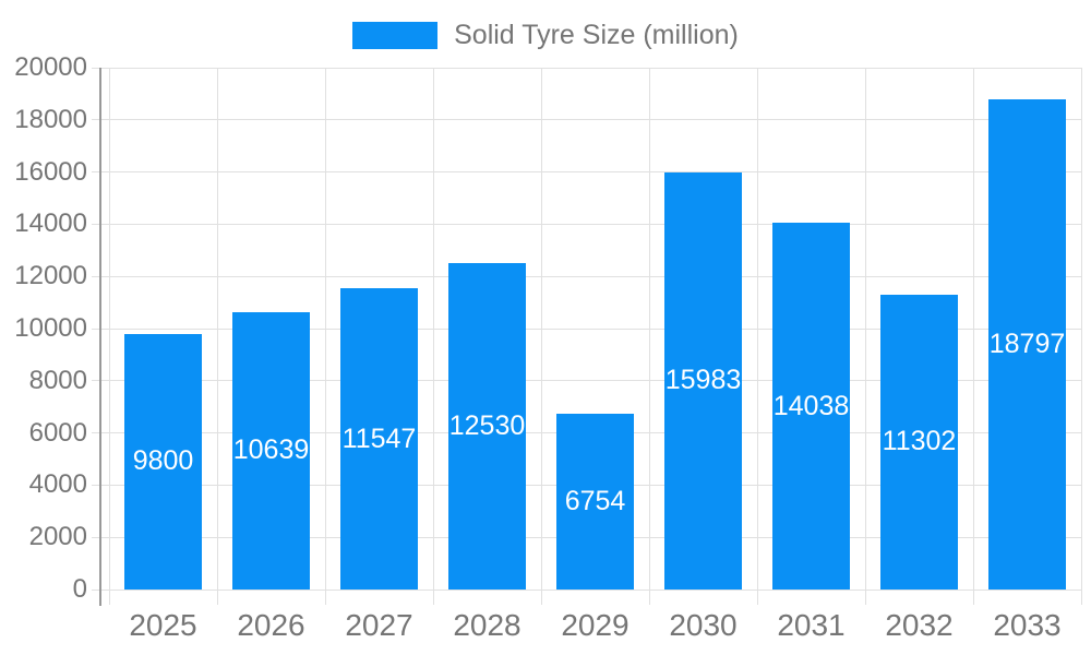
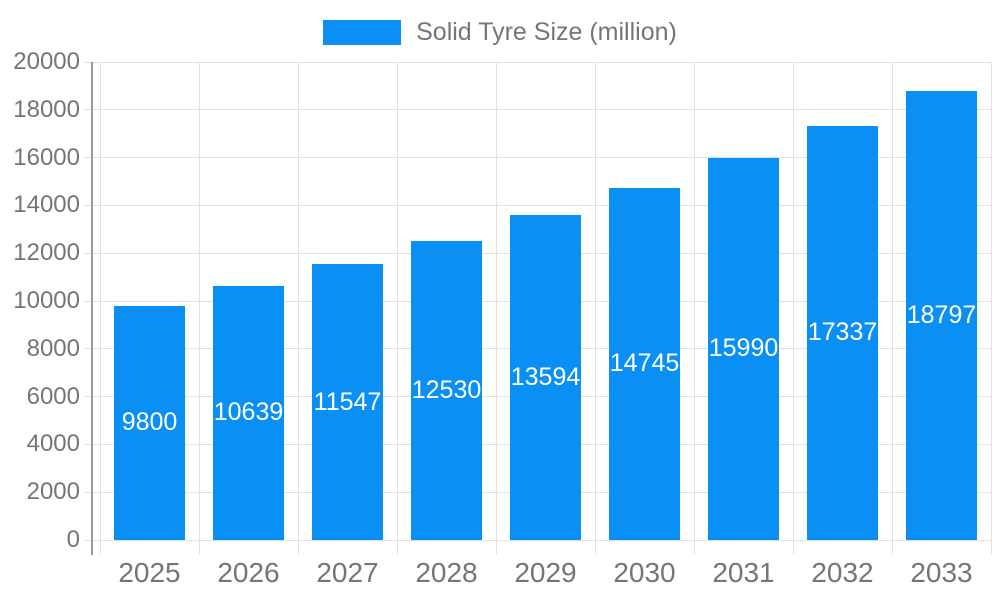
2029: 6754 -> 13594
2030: 15983 -> 14745
2031: 14038 -> 15990
2032: 11302 -> 17337
